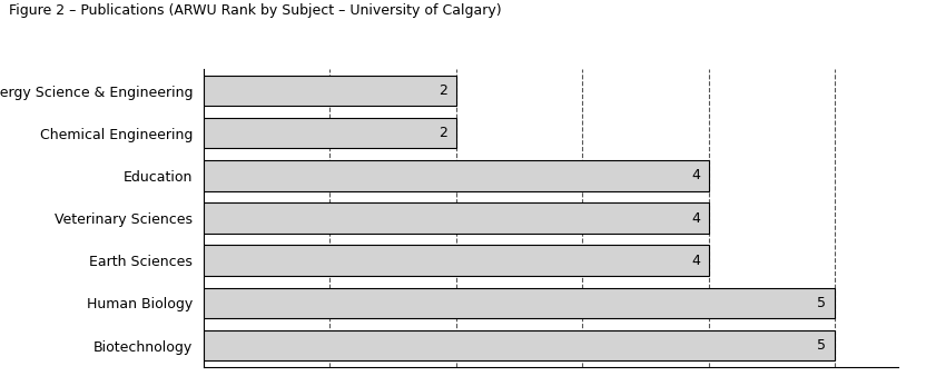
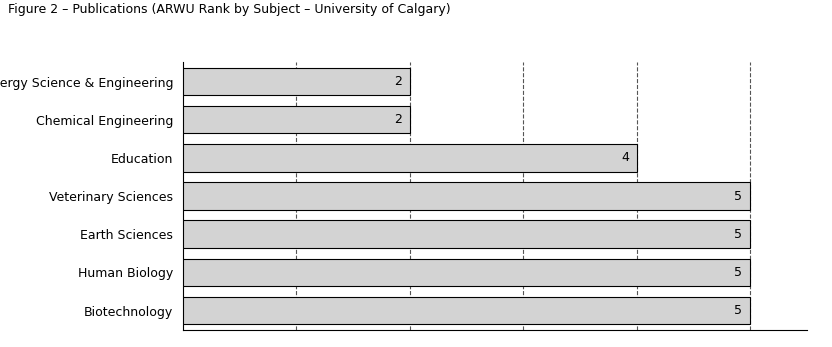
Veterinary Sciences: 4 -> 5
Earth Sciences: 4 -> 5
